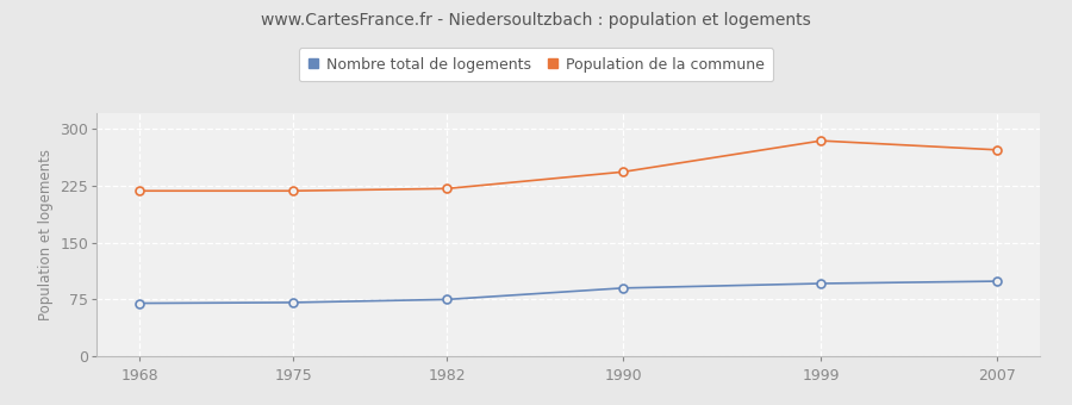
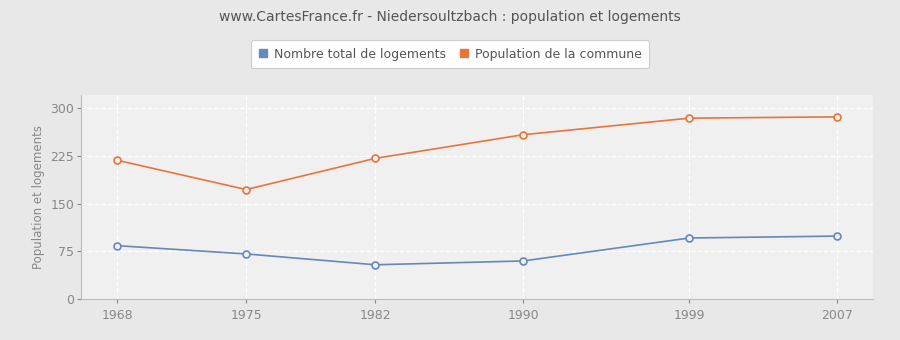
Nombre total de logements/1968: 70 -> 84
Population de la commune/1975: 218 -> 172
Nombre total de logements/1982: 75 -> 54
Nombre total de logements/1990: 90 -> 60
Population de la commune/1990: 243 -> 258
Population de la commune/2007: 272 -> 286
